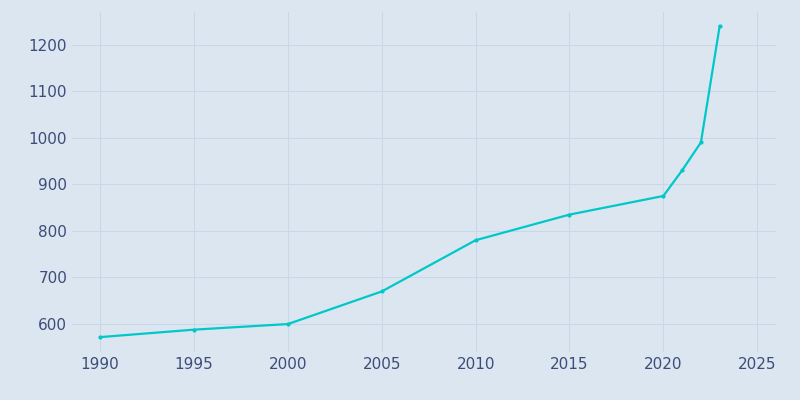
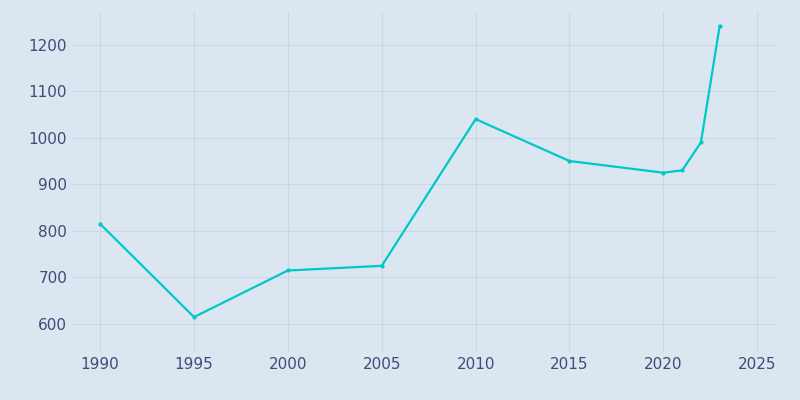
1990: 572 -> 815
1995: 588 -> 615
2000: 600 -> 715
2005: 670 -> 725
2010: 780 -> 1040
2015: 835 -> 950
2020: 875 -> 925
